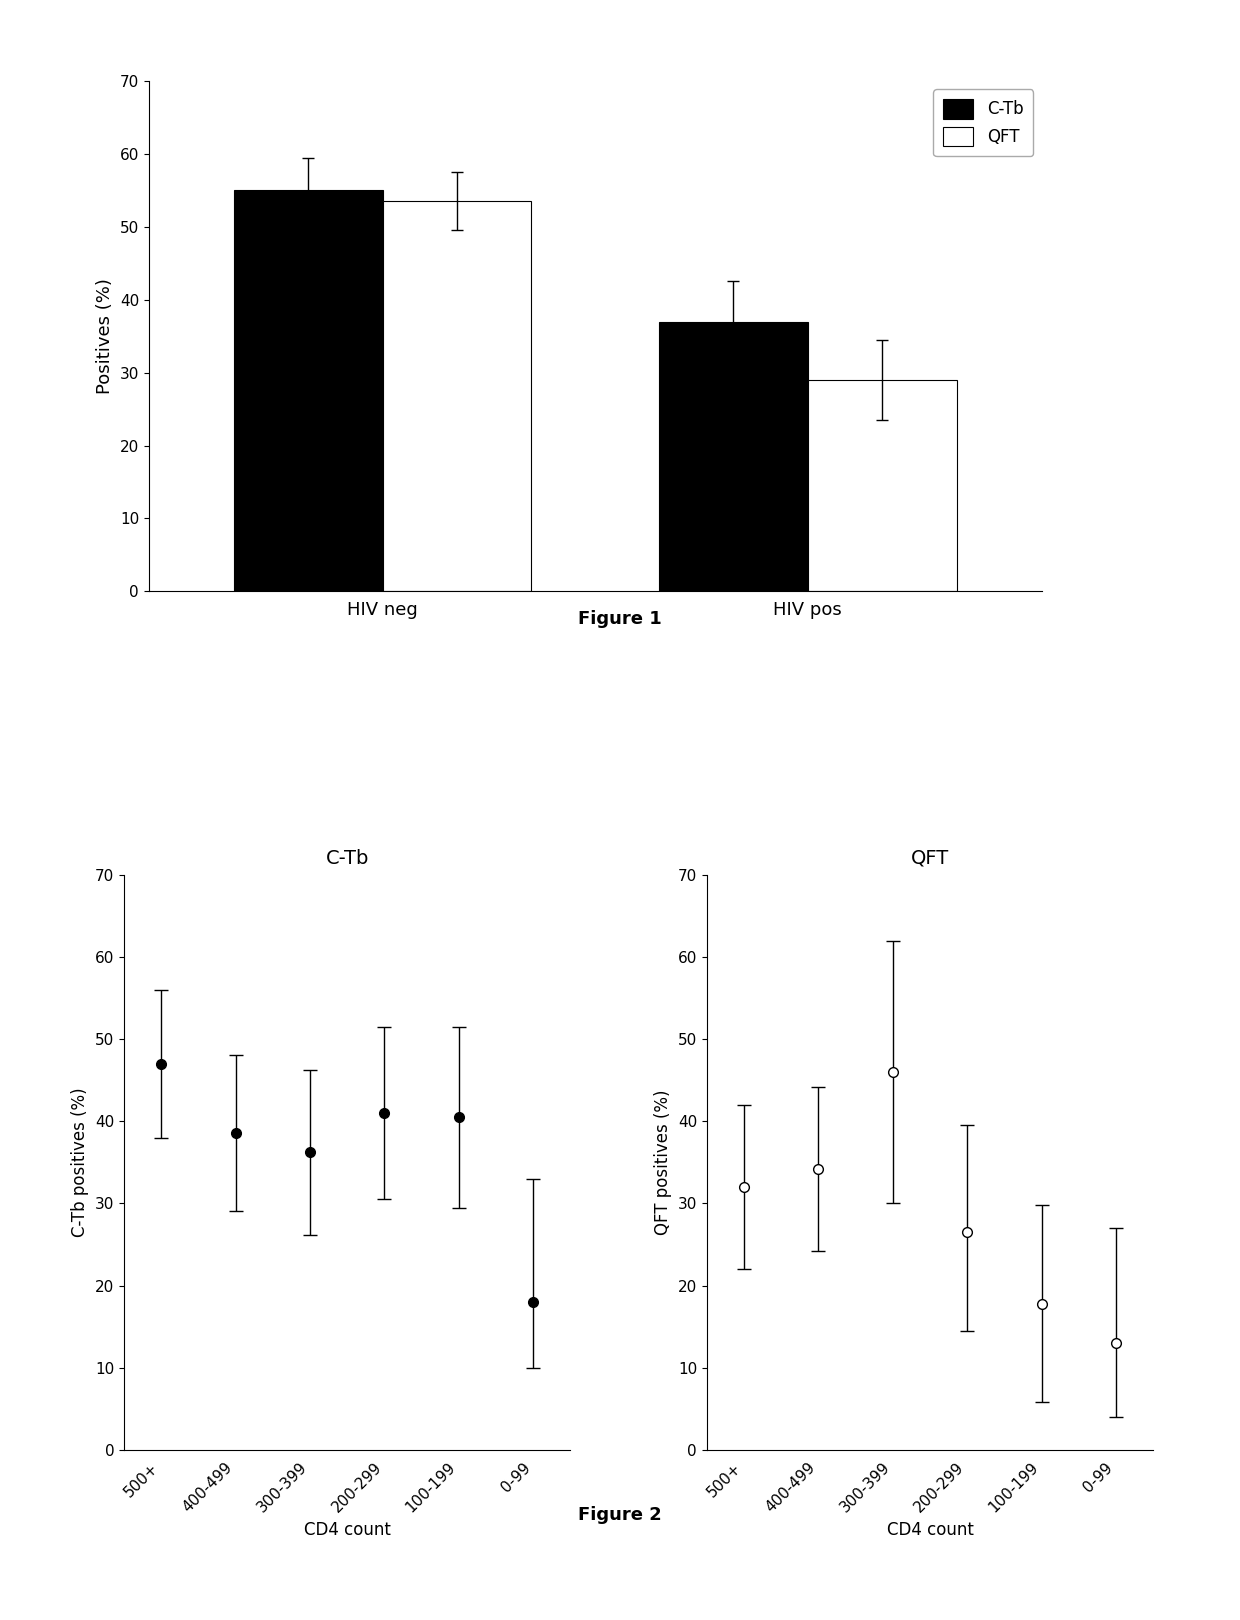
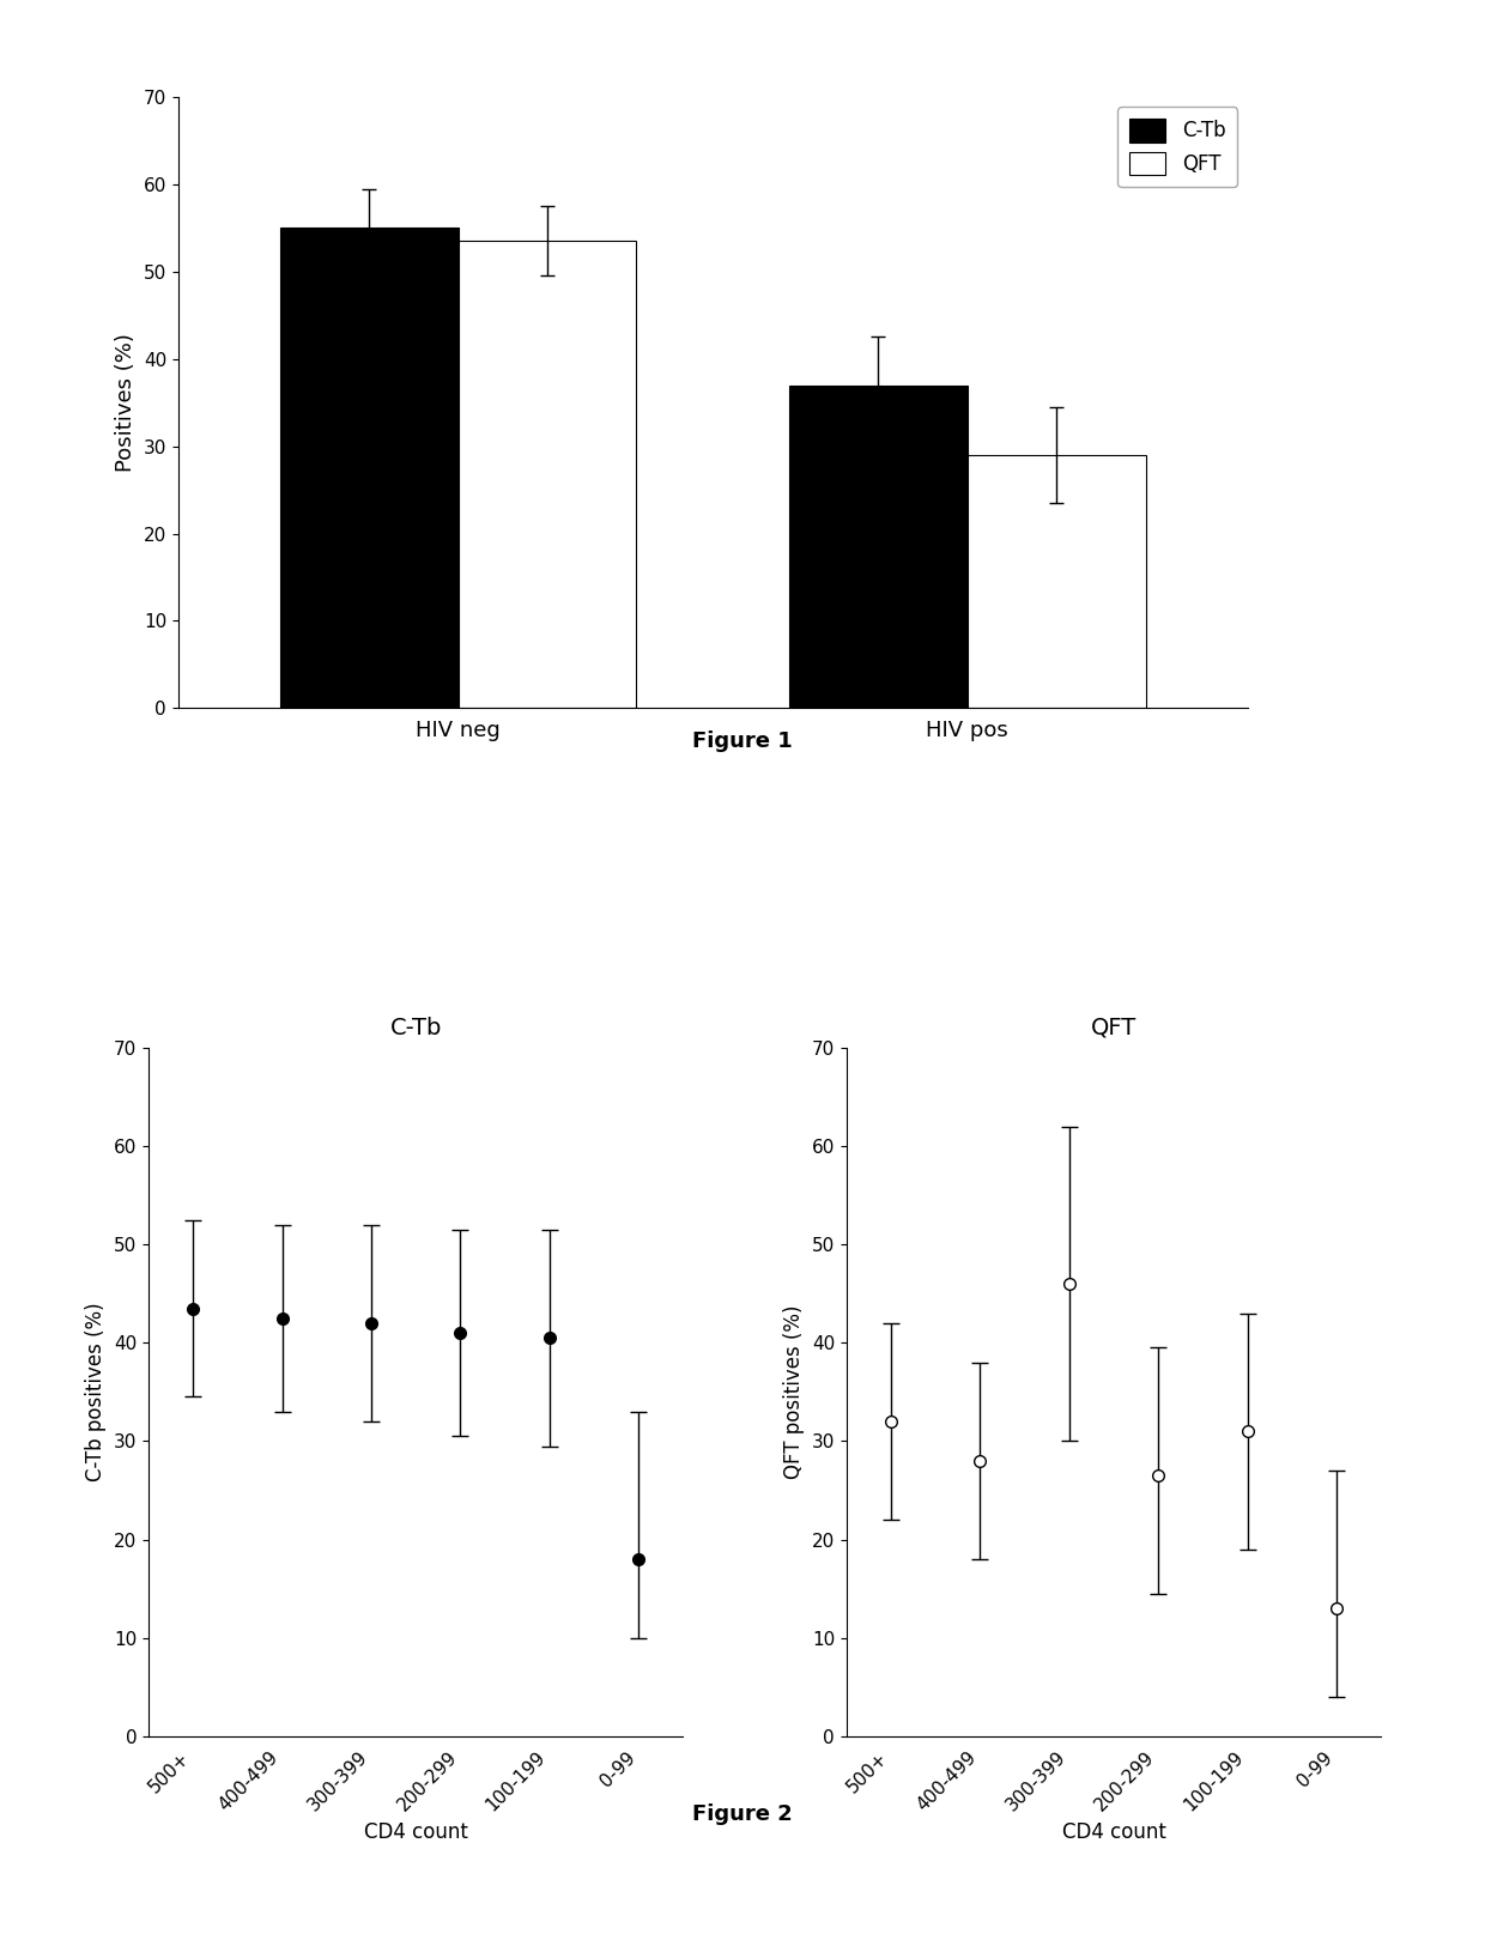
C-Tb/500+: 47.0 -> 43.5
C-Tb/400-499: 38.6 -> 42.5
C-Tb/300-399: 36.2 -> 42.0
QFT/400-499: 34.2 -> 28.0
QFT/100-199: 17.8 -> 31.0
